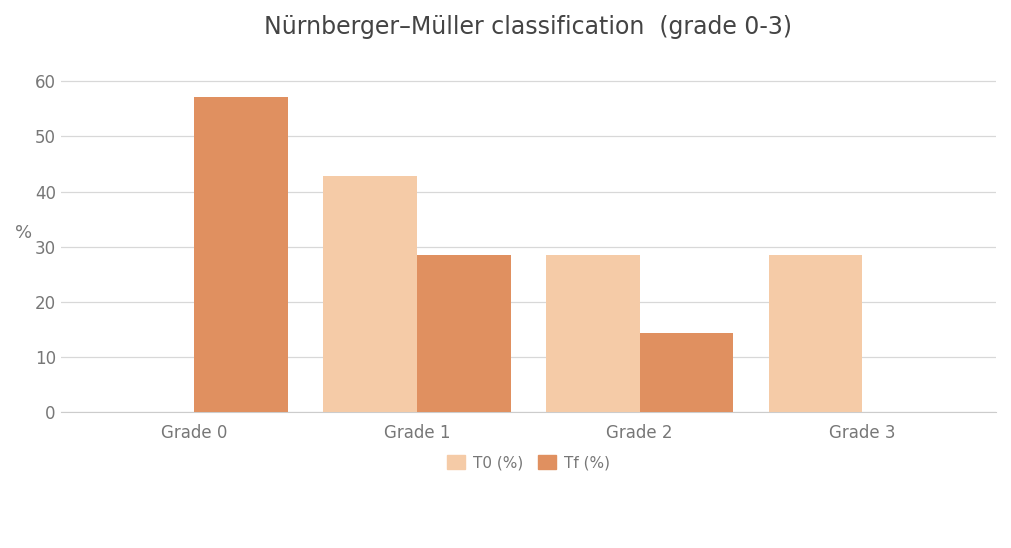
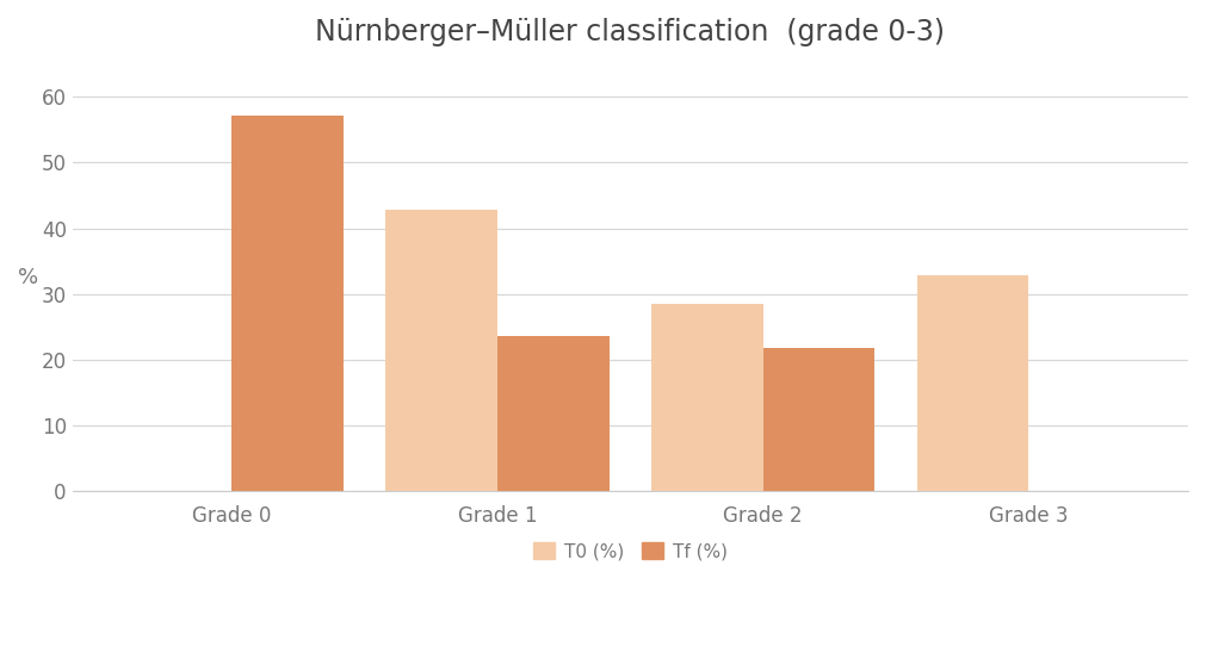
Tf (%)/Grade 1: 28.6 -> 23.6
Tf (%)/Grade 2: 14.3 -> 21.8
T0 (%)/Grade 3: 28.6 -> 32.8
